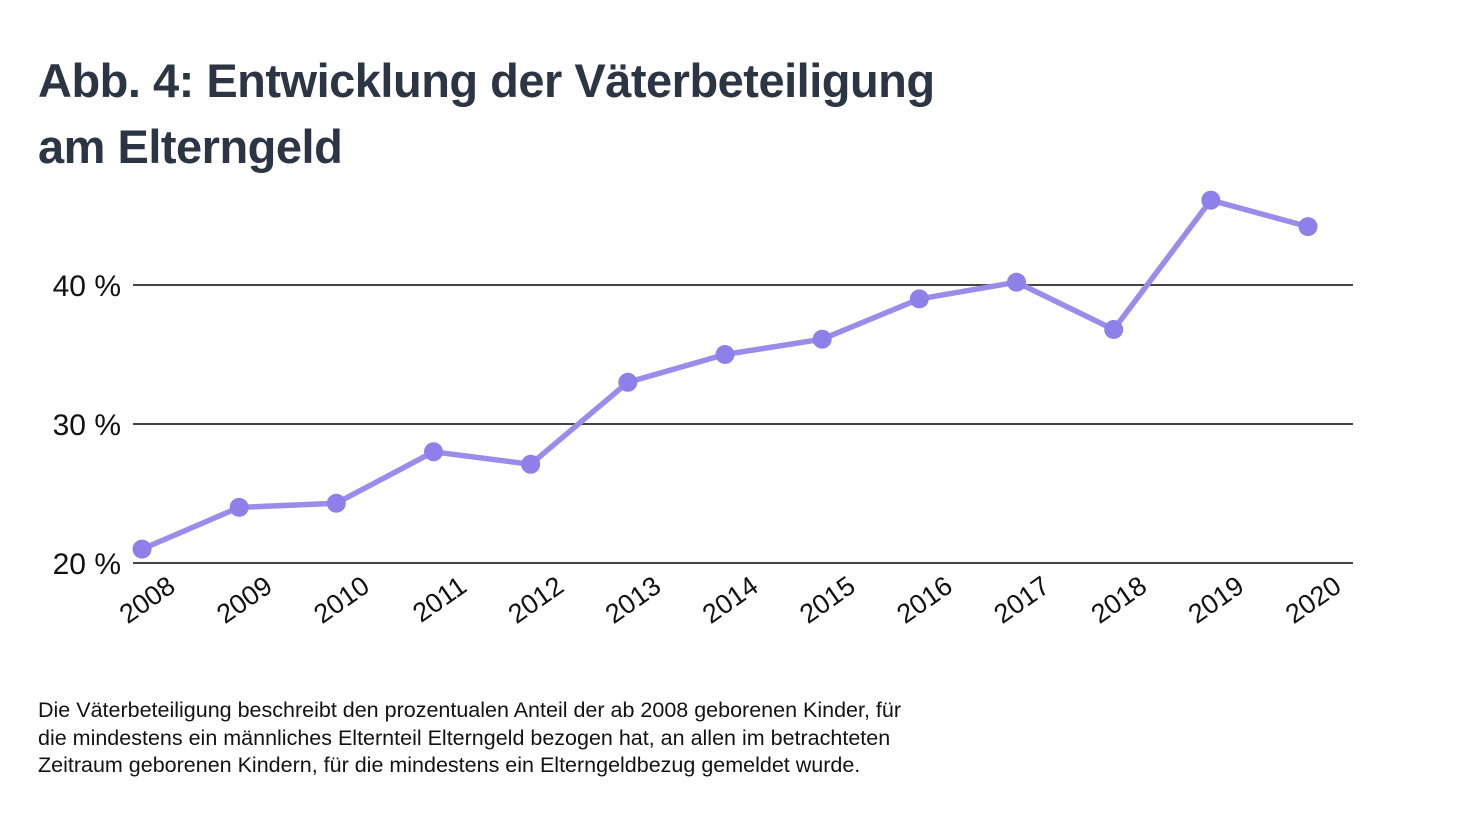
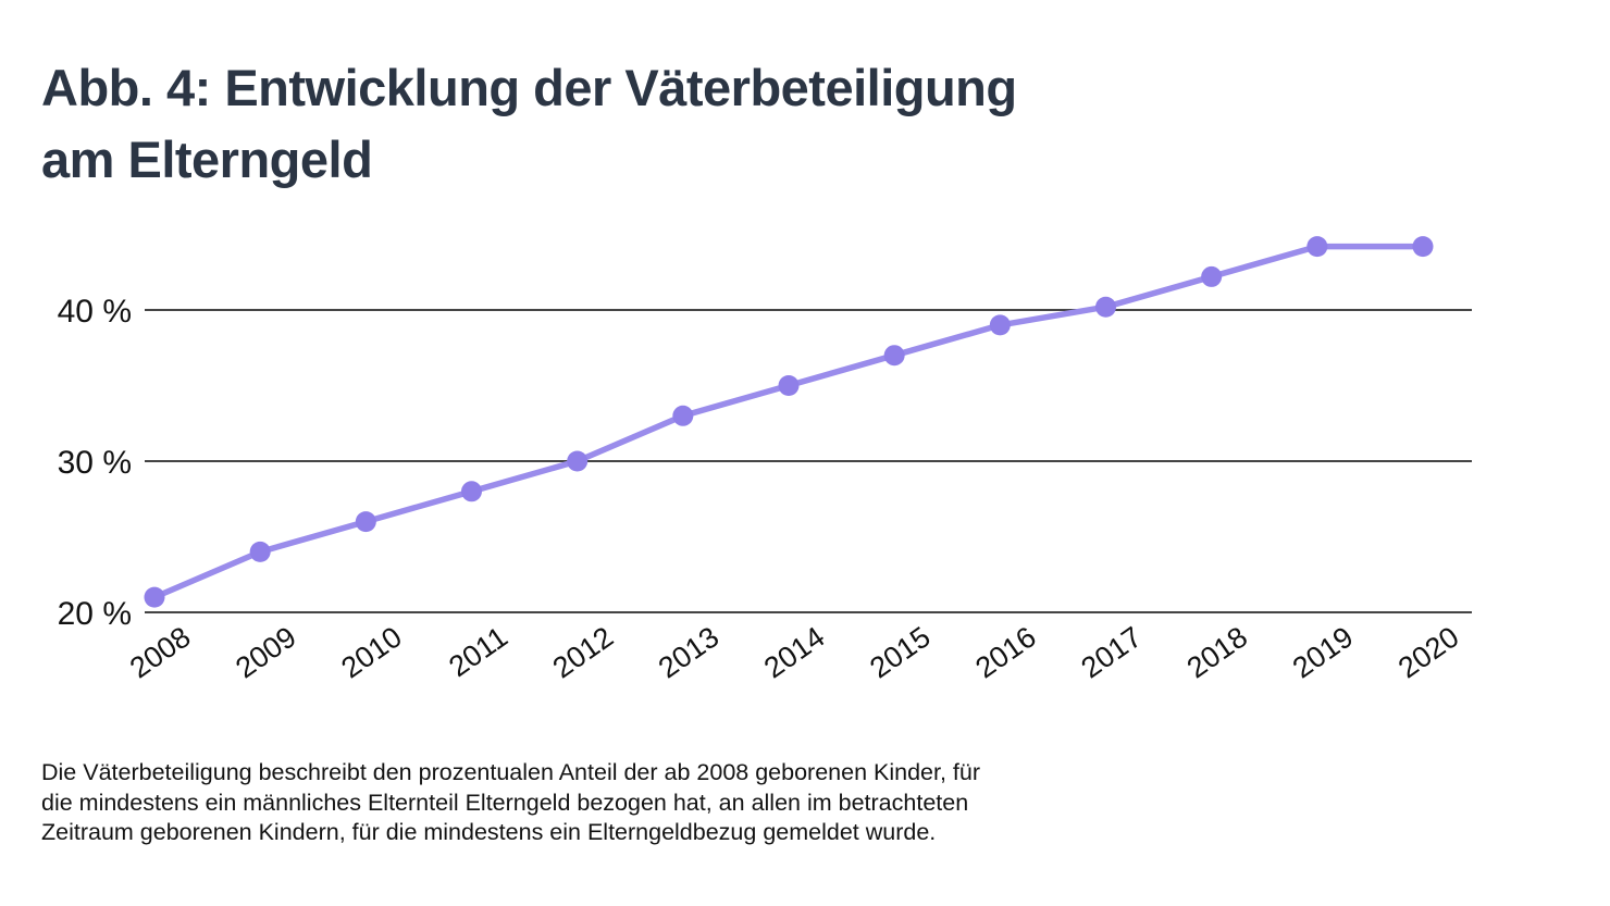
2010: 24.3% -> 26.0%
2012: 27.1% -> 30.0%
2015: 36.1% -> 37.0%
2018: 36.8% -> 42.2%
2019: 46.1% -> 44.2%
